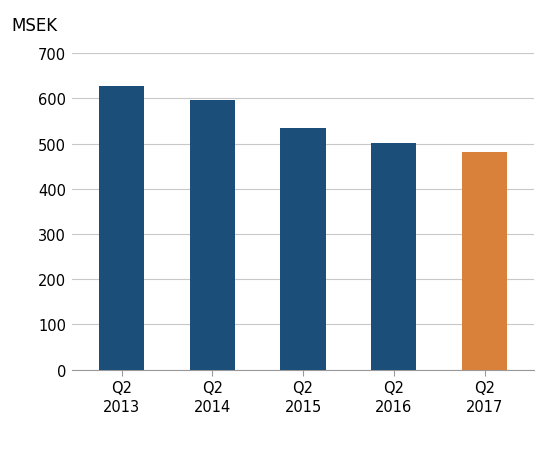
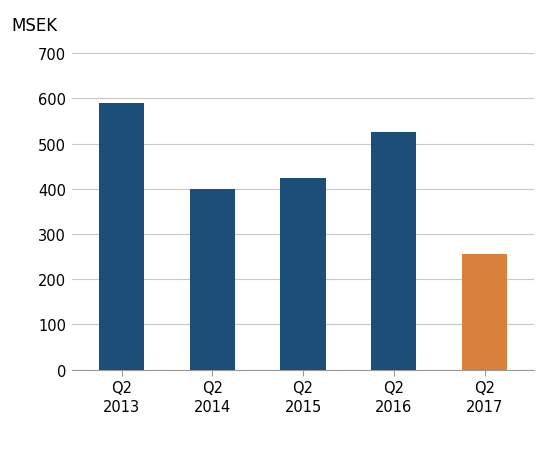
Q2 2013: 628 -> 590
Q2 2014: 597 -> 400
Q2 2015: 534 -> 425
Q2 2016: 502 -> 525
Q2 2017: 481 -> 255
